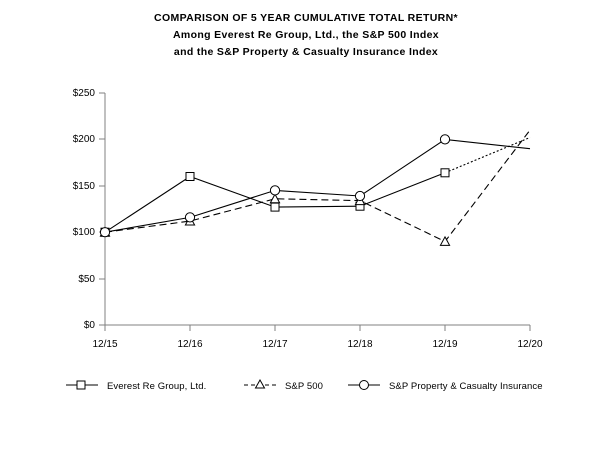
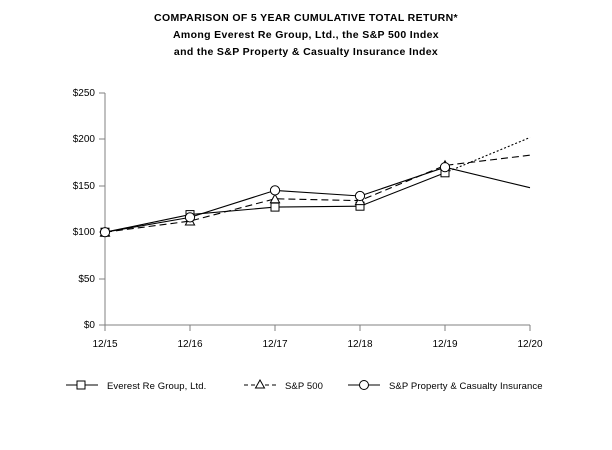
Everest Re Group, Ltd./12/16: $160 -> $120
S&P 500/12/19: $90 -> $170
S&P Property & Casualty Insurance/12/19: $200 -> $170
S&P 500/12/20: $210 -> $180
S&P Property & Casualty Insurance/12/20: $190 -> $150
